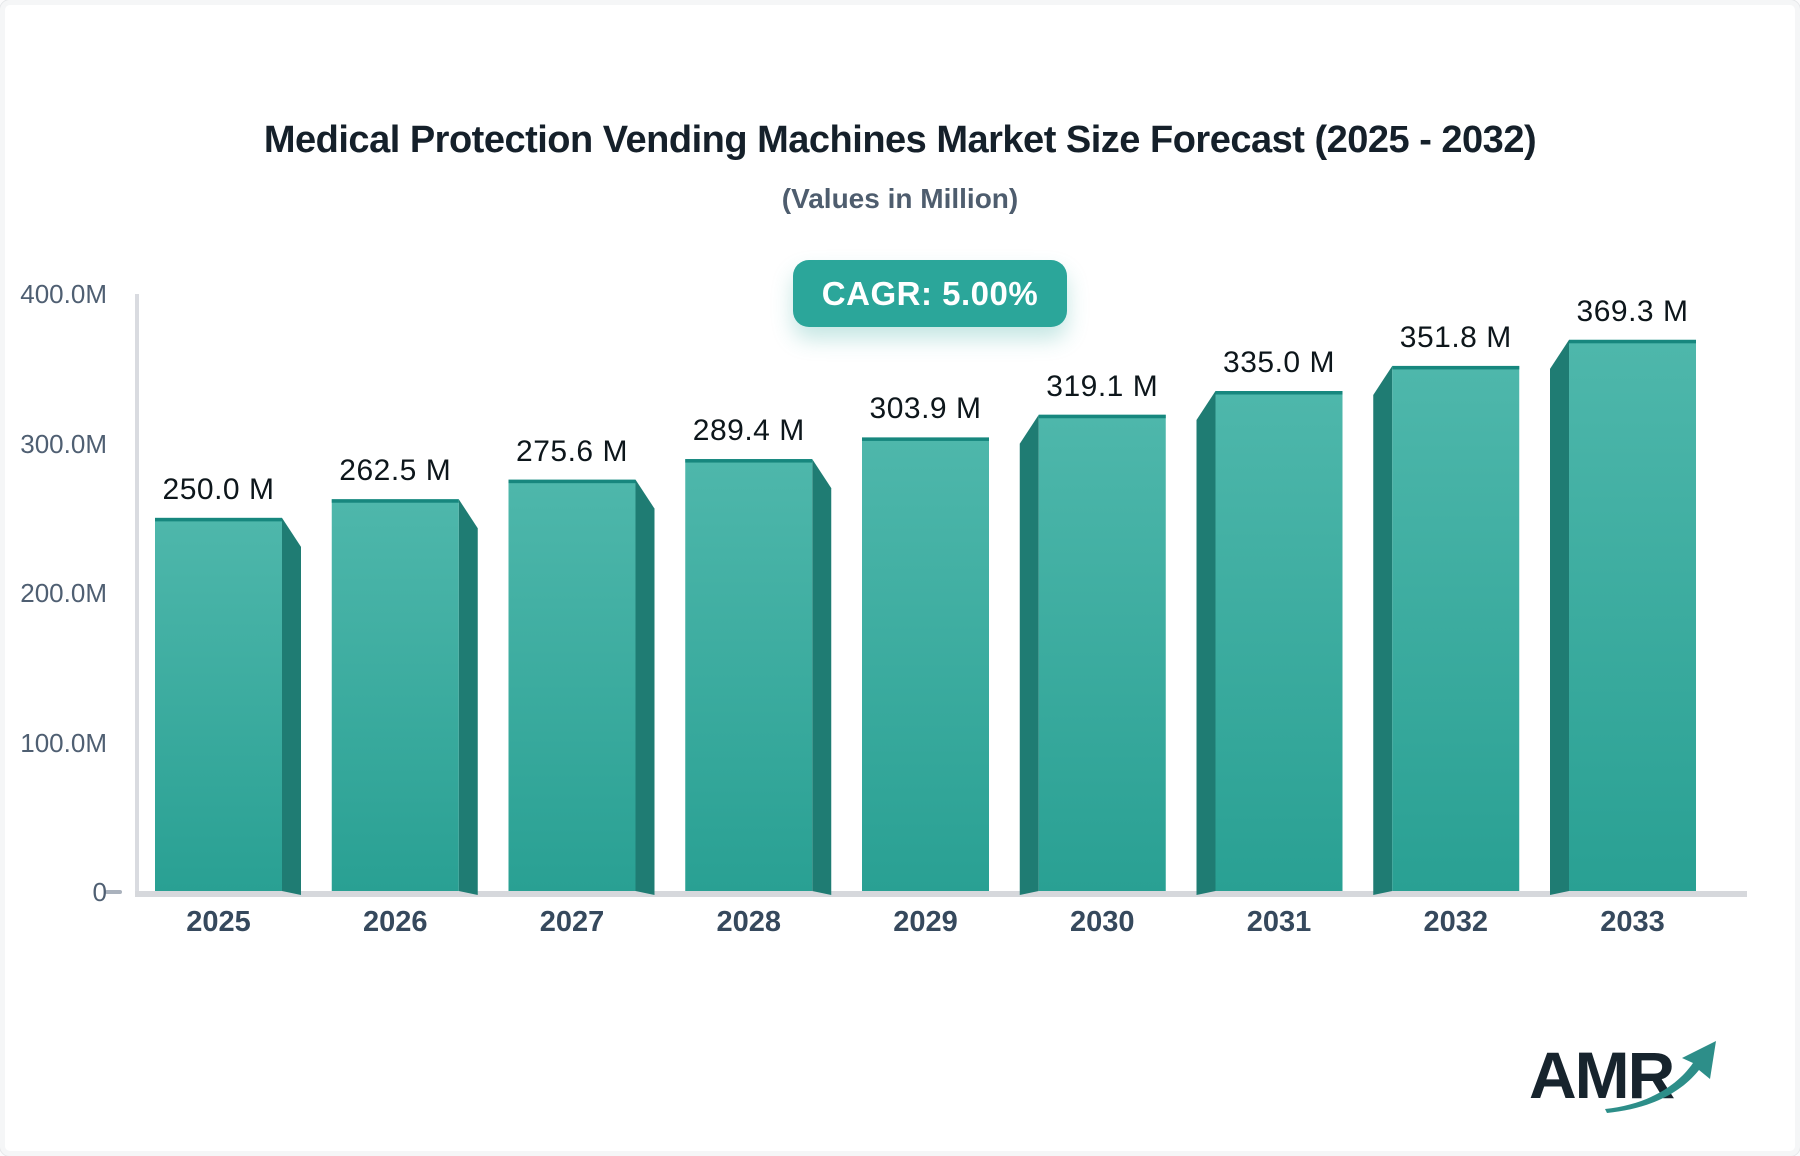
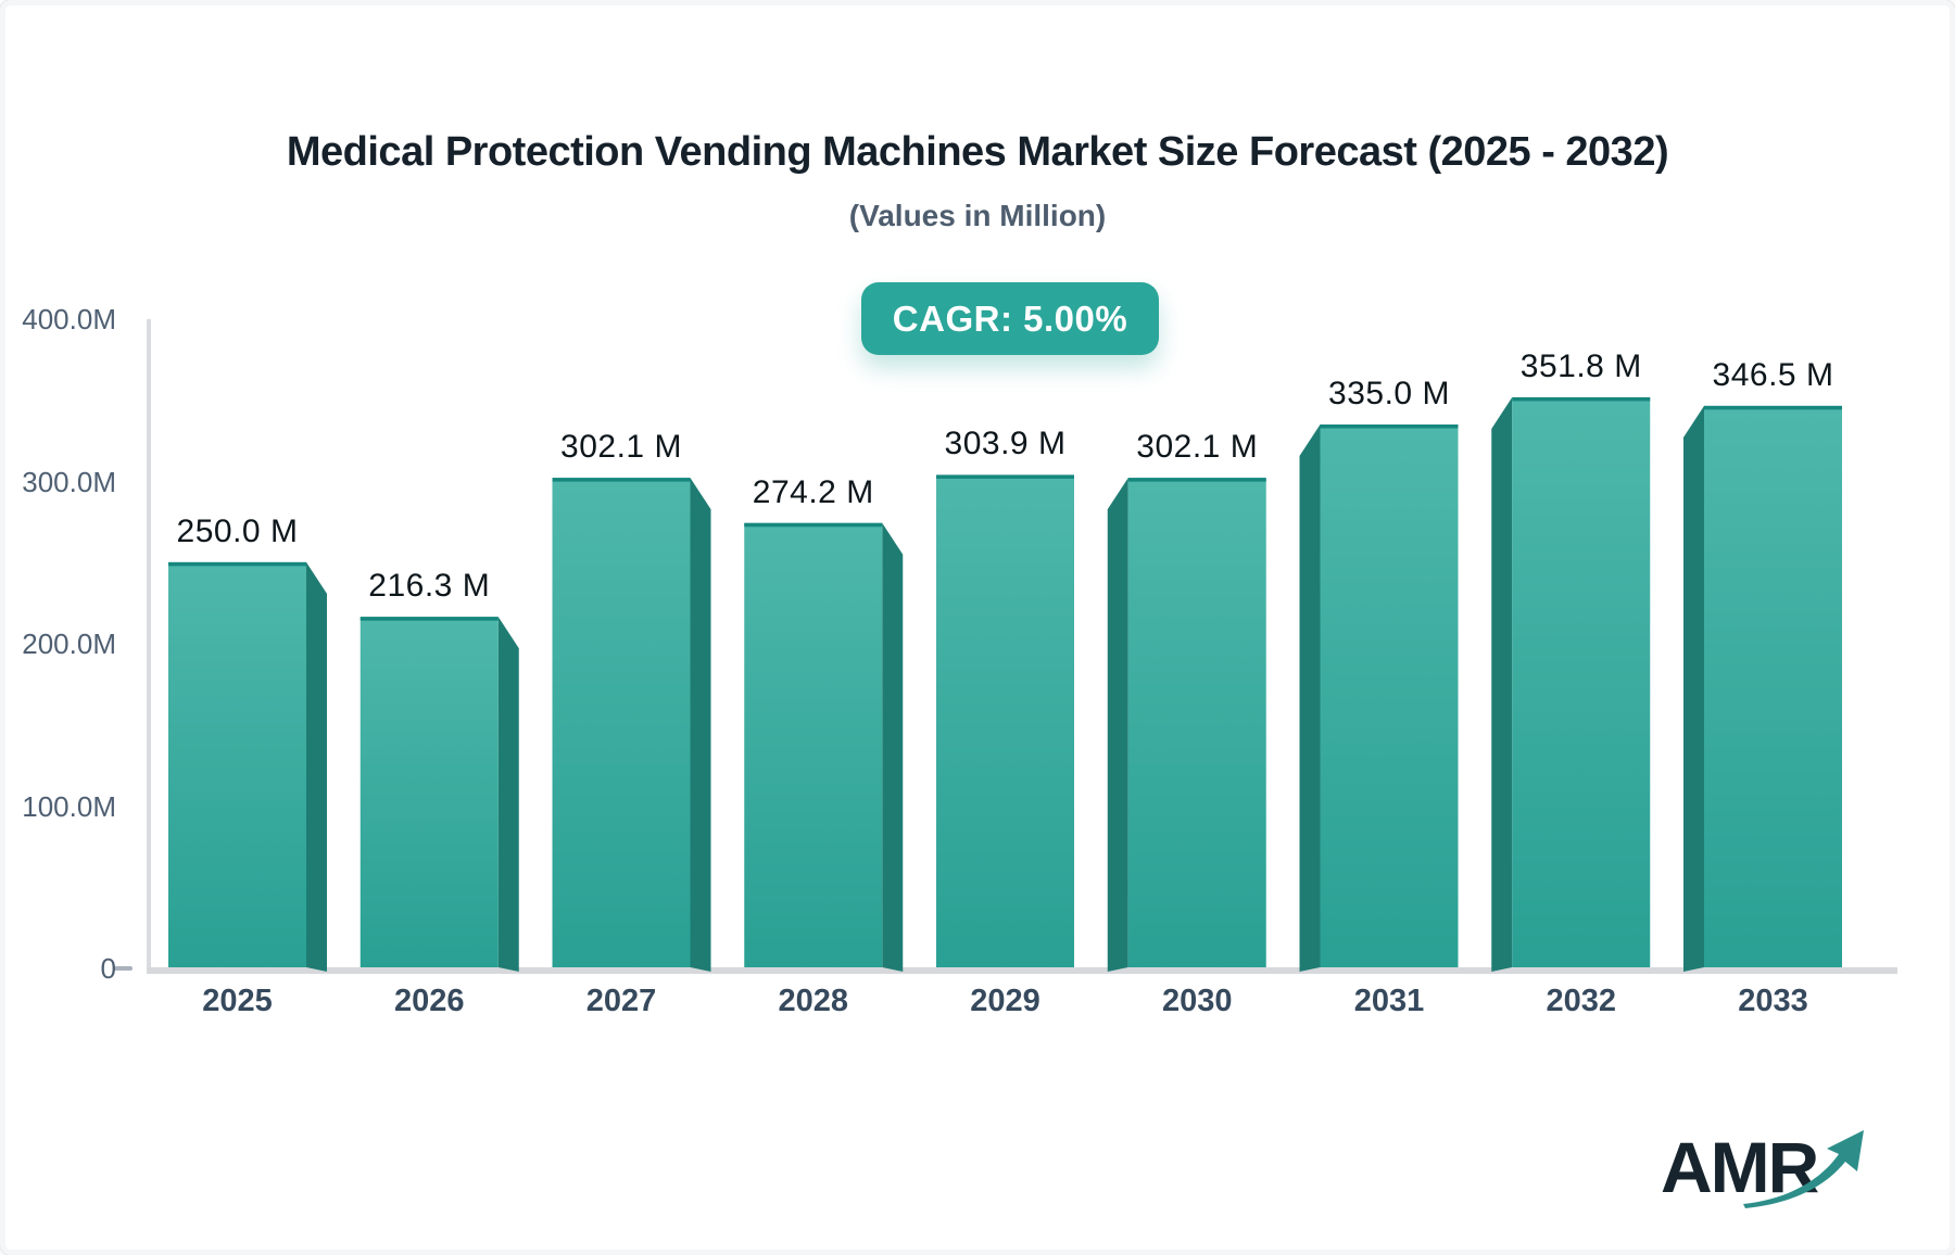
2026: 262.5 -> 216.3
2027: 275.6 -> 302.1
2028: 289.4 -> 274.2
2030: 319.1 -> 302.1
2033: 369.3 -> 346.5
